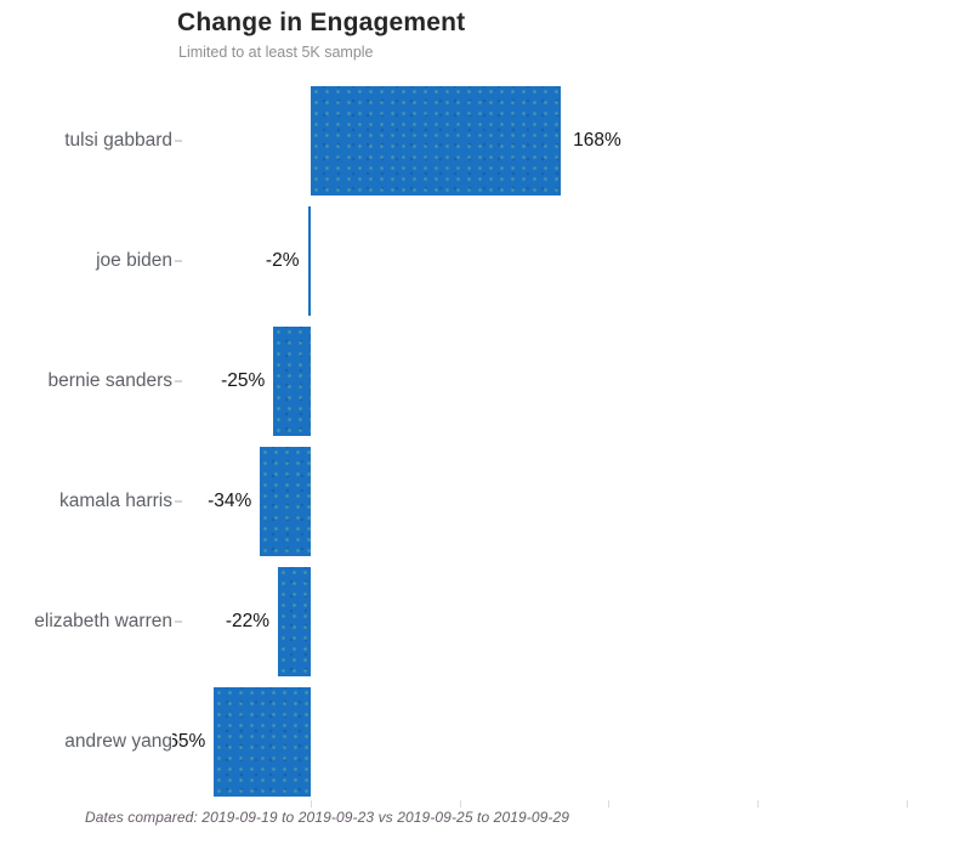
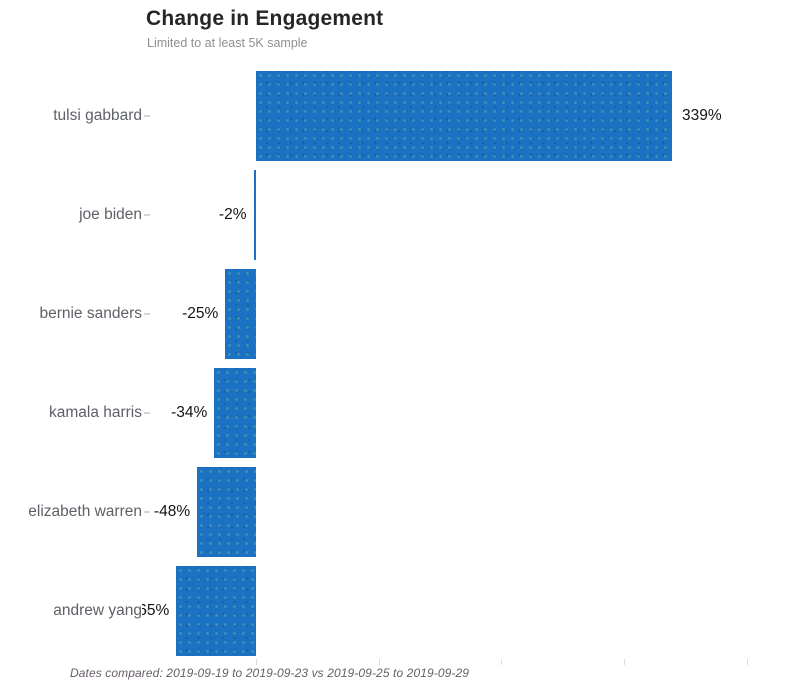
tulsi gabbard: 168% -> 339%
elizabeth warren: -22% -> -48%
